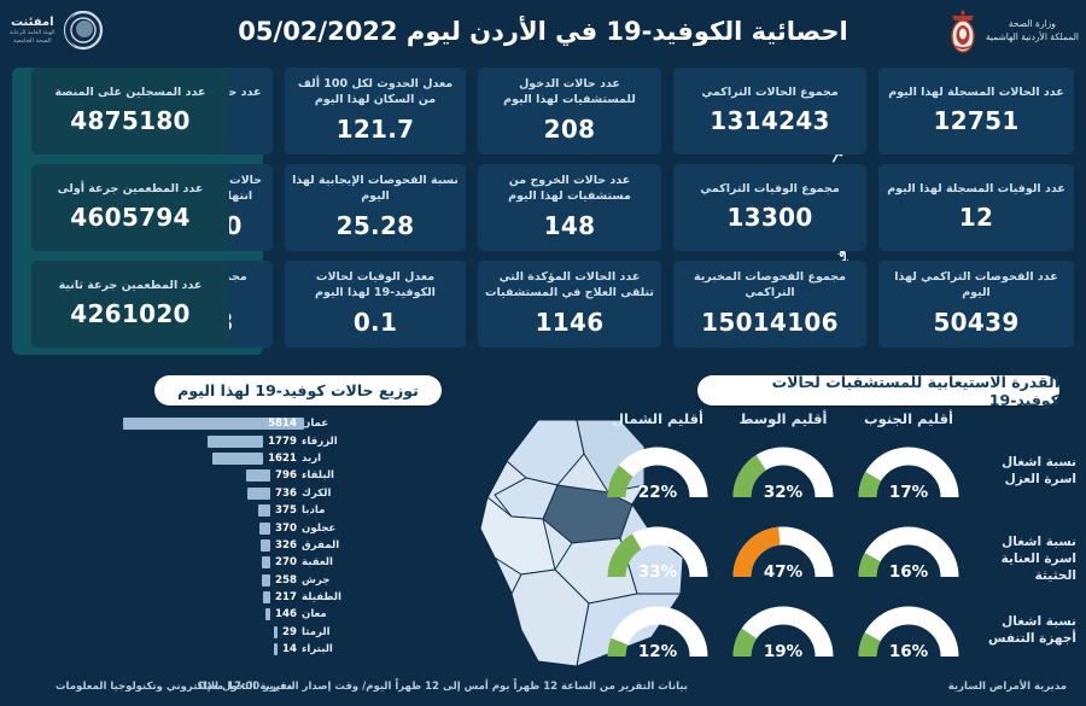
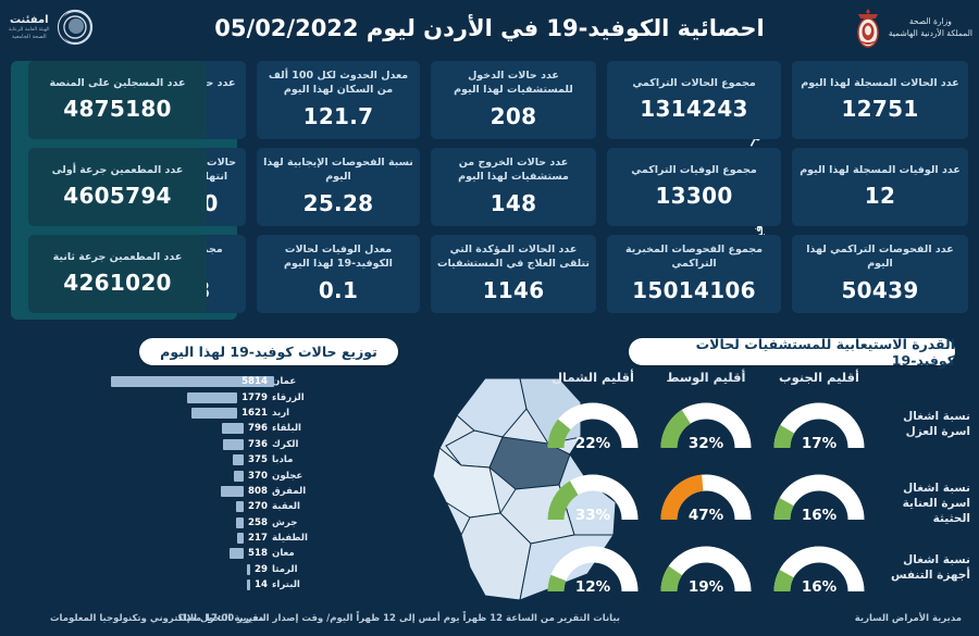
المفرق: 326 -> 808
معان: 146 -> 518
